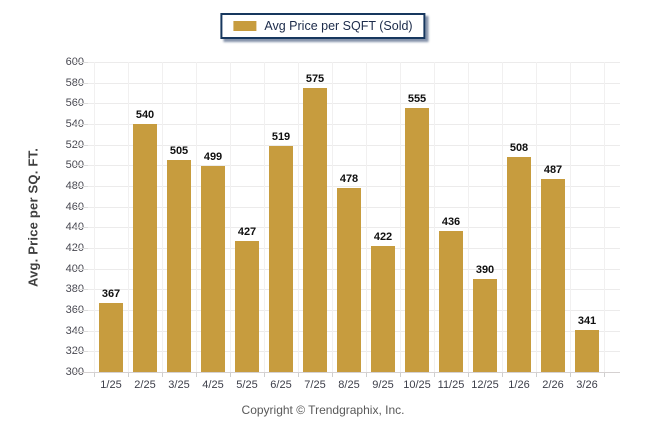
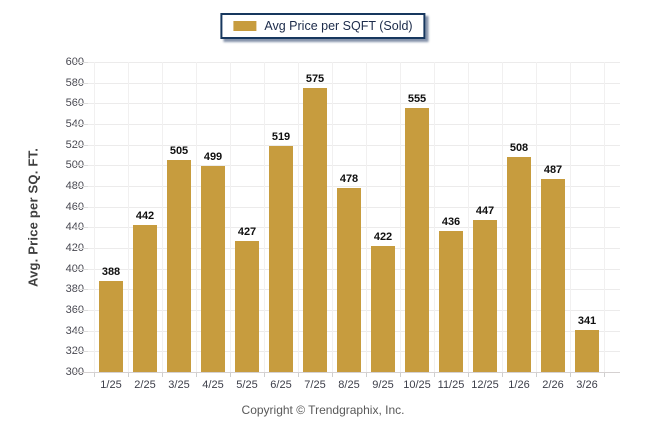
1/25: 367 -> 388
2/25: 540 -> 442
12/25: 390 -> 447
